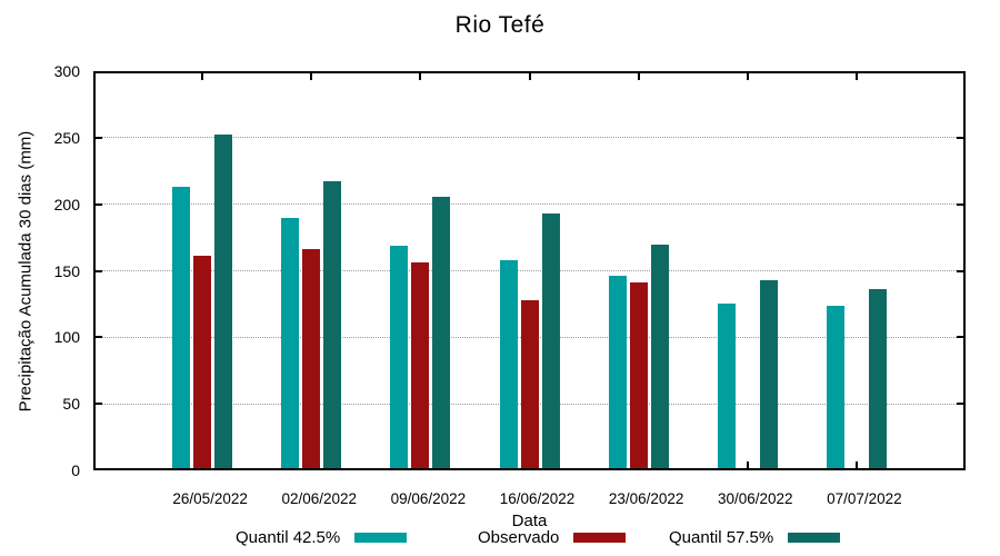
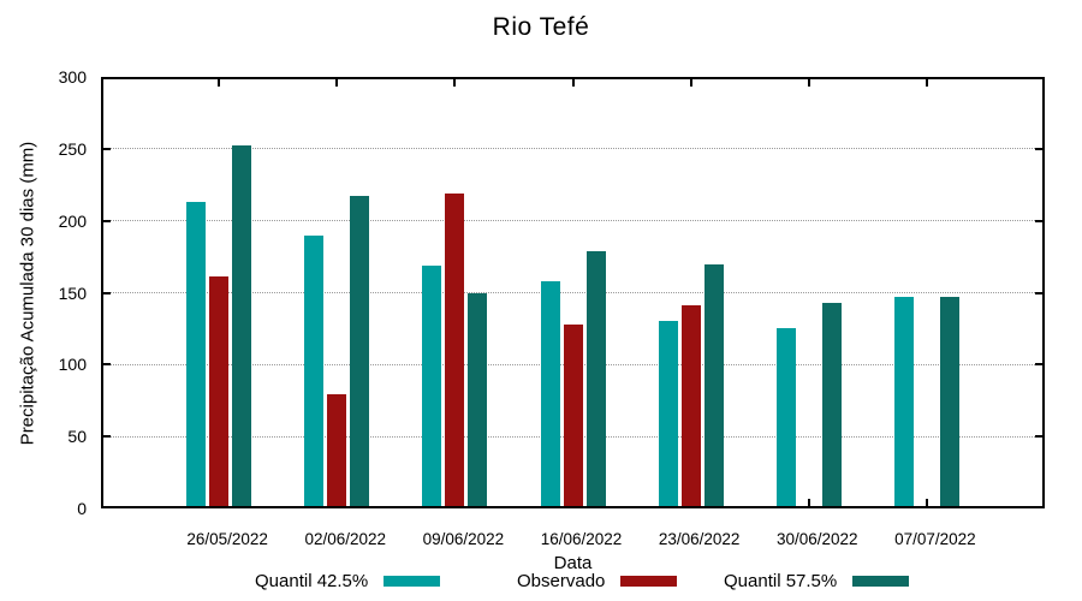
Observado/02/06/2022: 166 -> 79
Observado/09/06/2022: 156 -> 219
Quantil 57.5%/09/06/2022: 206 -> 150
Quantil 57.5%/16/06/2022: 193 -> 179
Quantil 42.5%/23/06/2022: 146 -> 130
Quantil 42.5%/07/07/2022: 124 -> 147
Quantil 57.5%/07/07/2022: 136 -> 147
